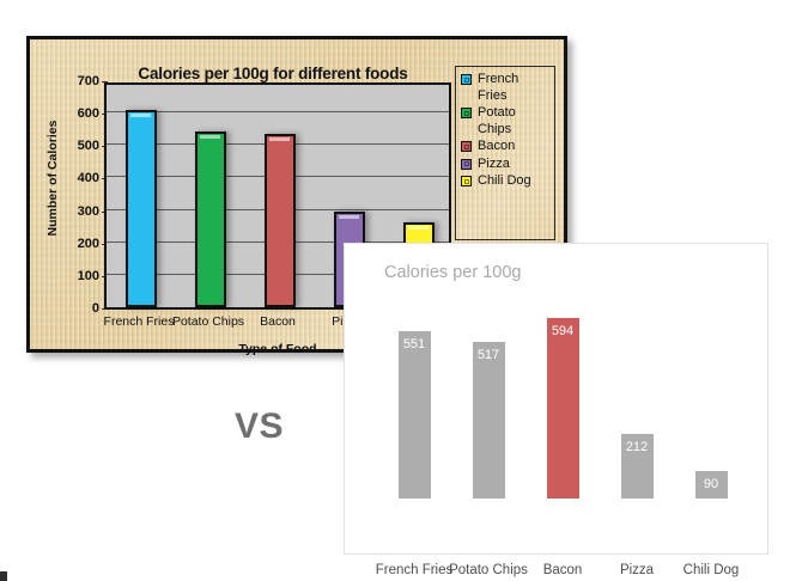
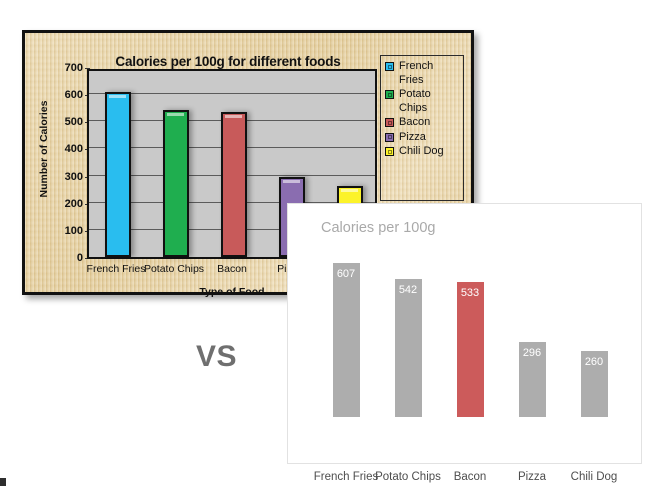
Calories per 100g/French Fries: 551 -> 607
Calories per 100g/Potato Chips: 517 -> 542
Calories per 100g/Bacon: 594 -> 533
Calories per 100g/Pizza: 212 -> 296
Calories per 100g/Chili Dog: 90 -> 260
